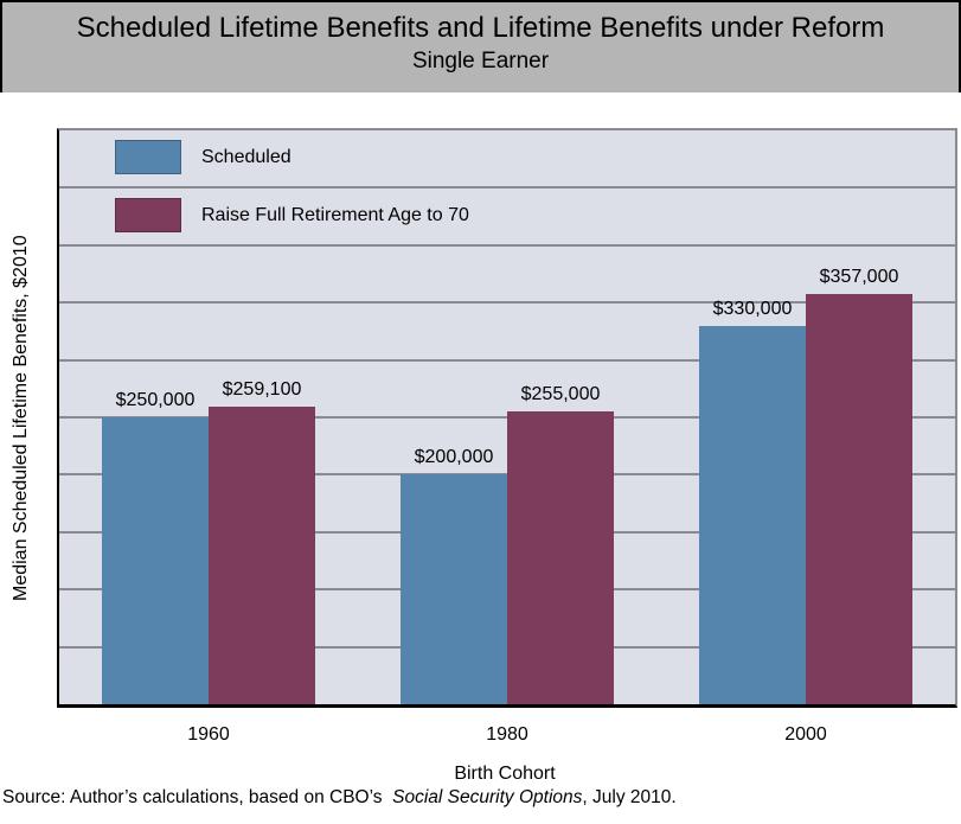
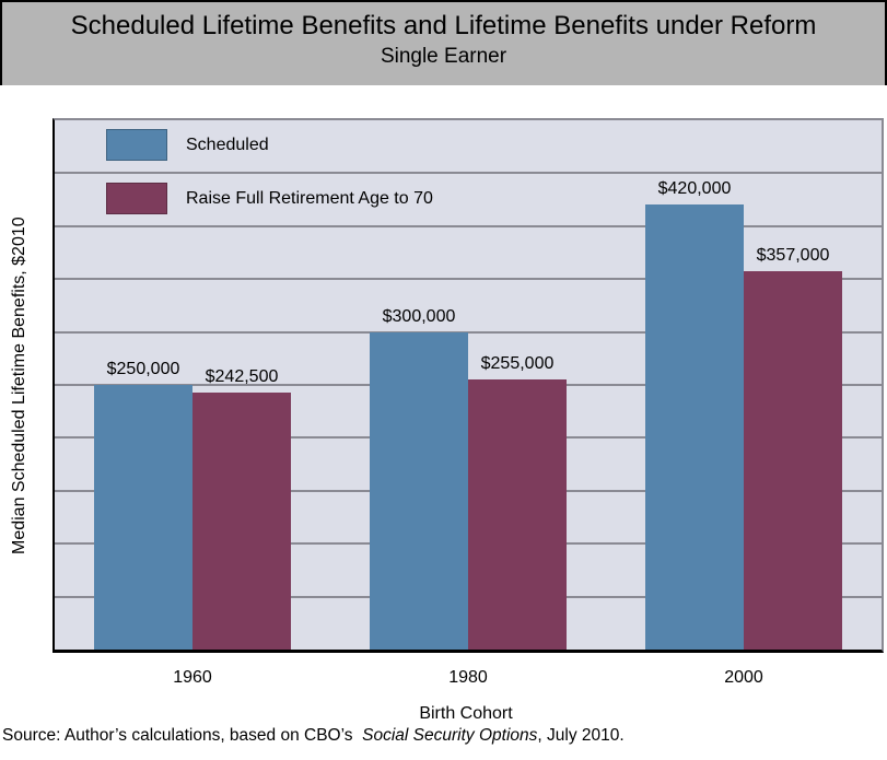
Raise Full Retirement Age to 70/1960: $259,100 -> $242,500
Scheduled/1980: $200,000 -> $300,000
Scheduled/2000: $330,000 -> $420,000
